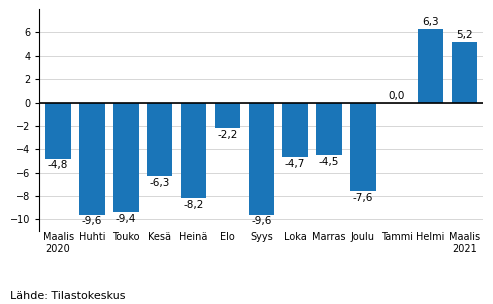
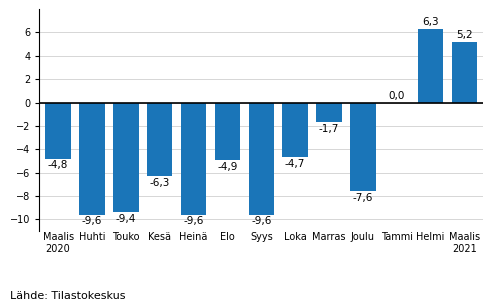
Heinä: -8,2 -> -9,6
Elo: -2,2 -> -4,9
Marras: -4,5 -> -1,7
